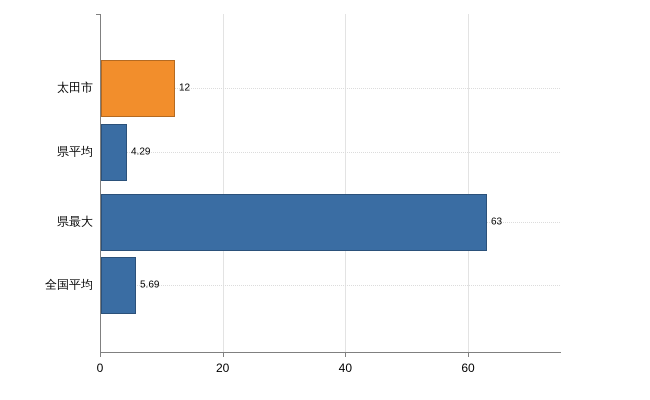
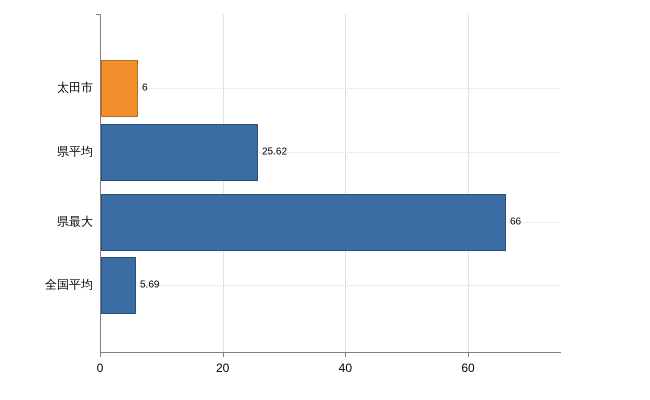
太田市: 12 -> 6
県平均: 4.29 -> 25.62
県最大: 63 -> 66
